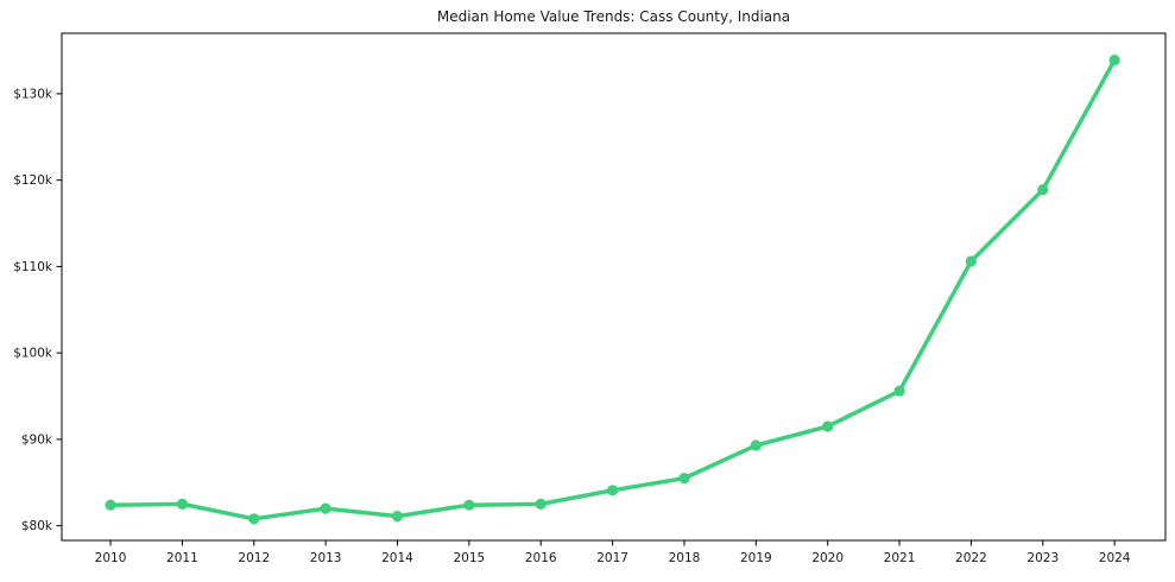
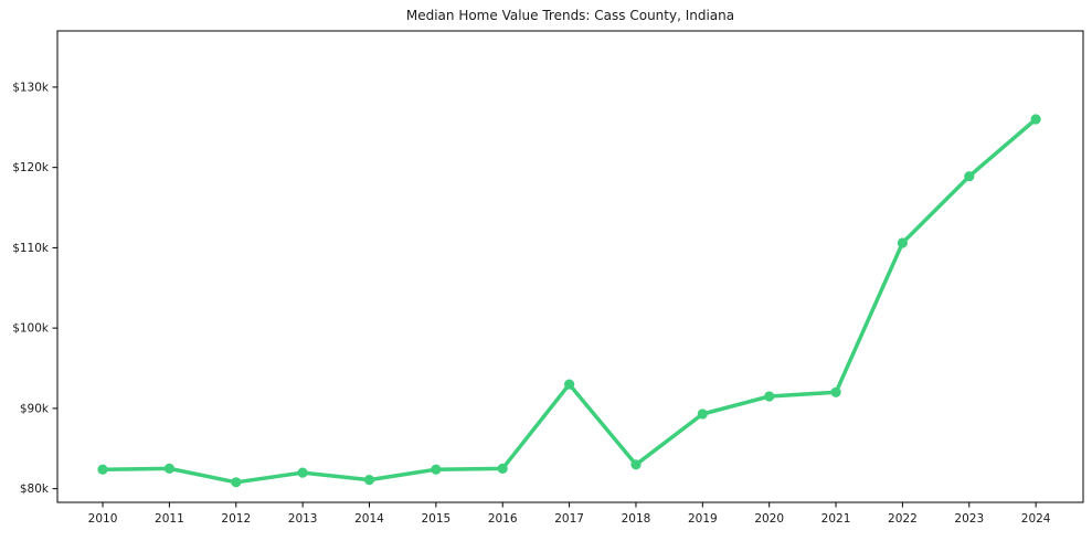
2017: $84k -> $93k
2018: $86k -> $83k
2021: $96k -> $92k
2024: $134k -> $126k
